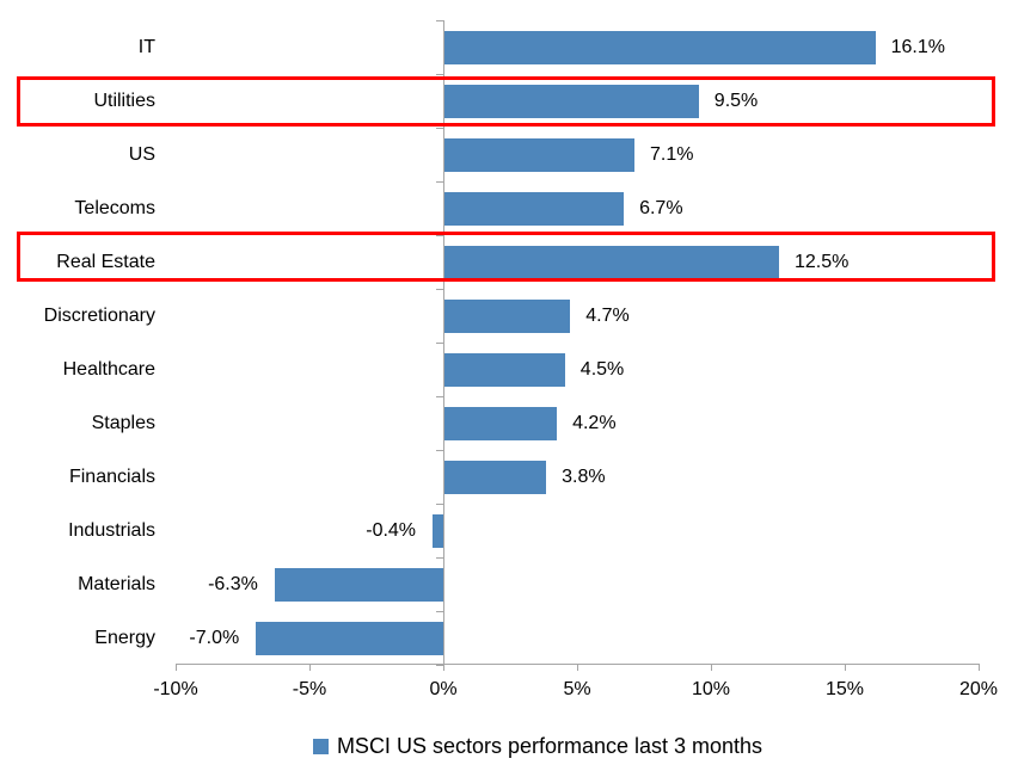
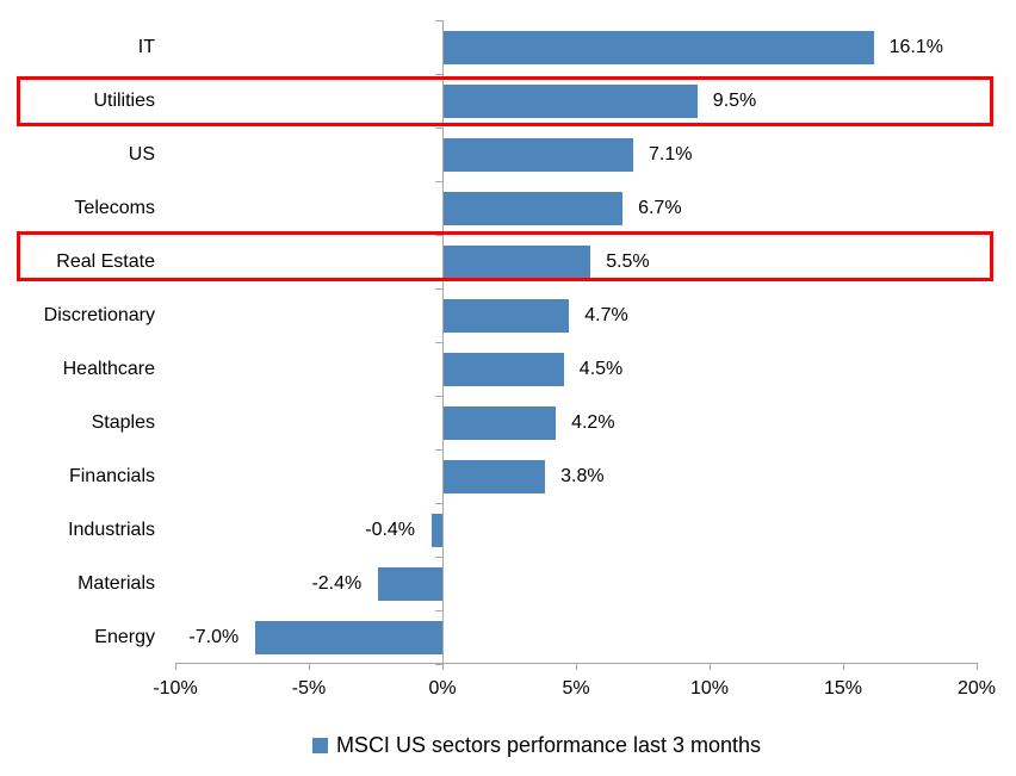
Real Estate: 12.5% -> 5.5%
Materials: -6.3% -> -2.4%
